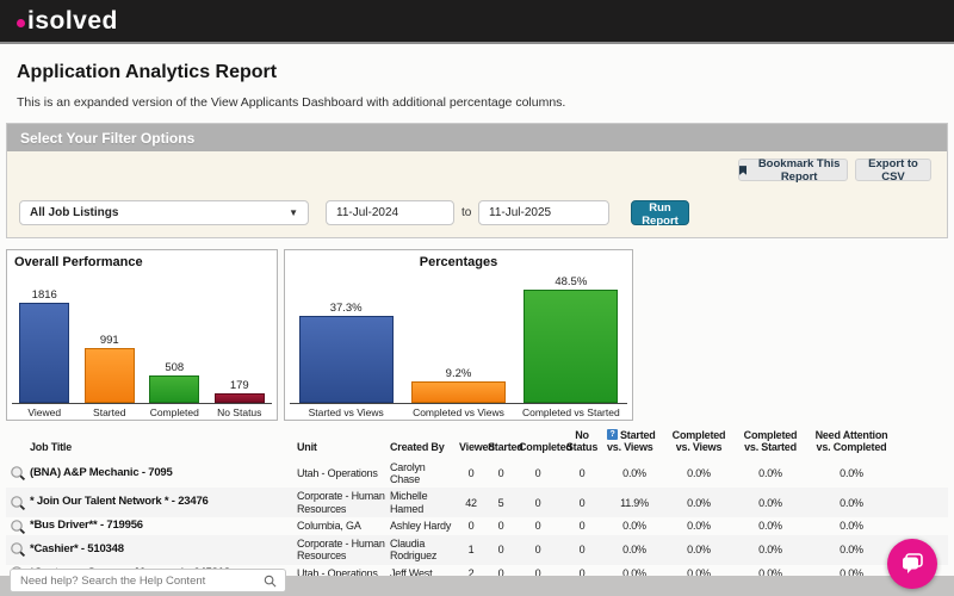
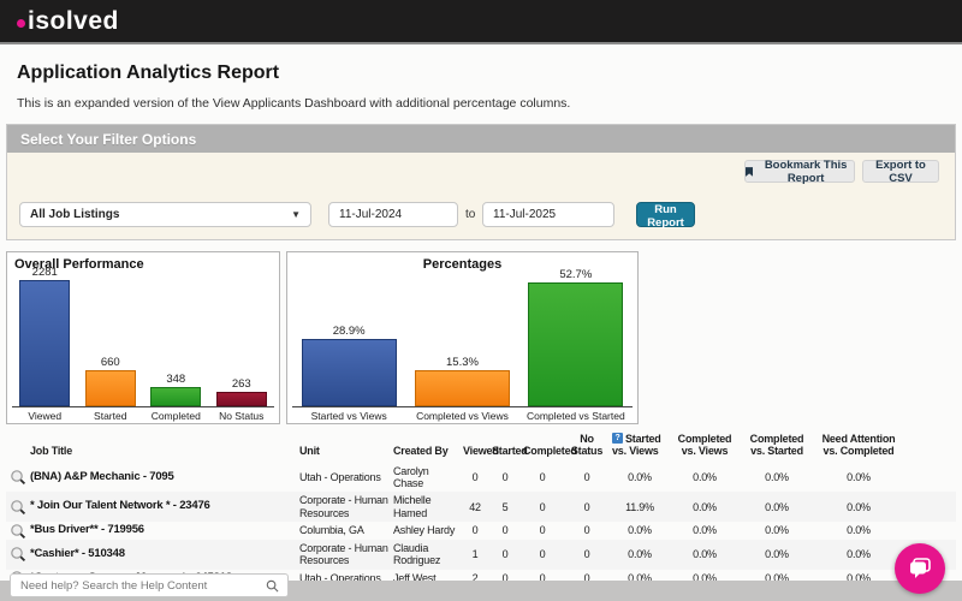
Overall Performance/Viewed: 1816 -> 2281
Overall Performance/Started: 991 -> 660
Overall Performance/Completed: 508 -> 348
Overall Performance/No Status: 179 -> 263
Percentages/Started vs Views: 37.3% -> 28.9%
Percentages/Completed vs Views: 9.2% -> 15.3%
Percentages/Completed vs Started: 48.5% -> 52.7%
